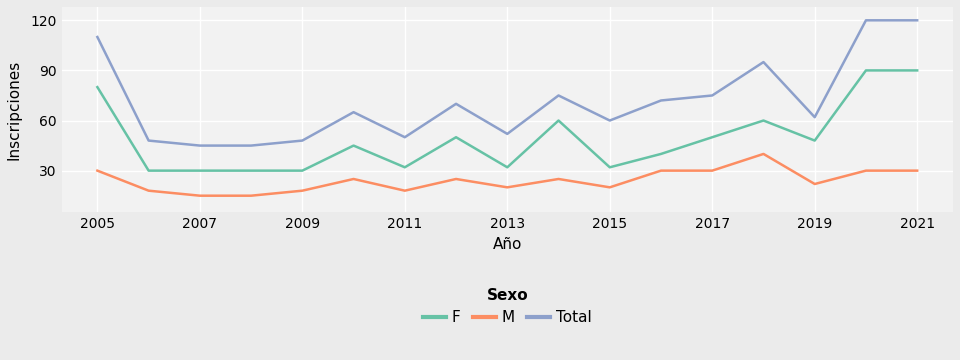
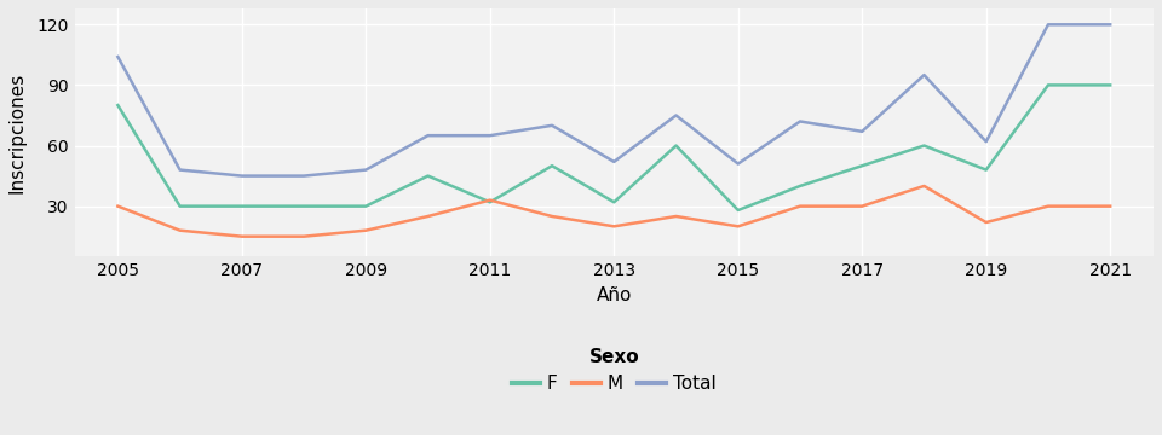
Total/2005: 110 -> 104
M/2011: 18 -> 33
Total/2011: 50 -> 65
F/2015: 32 -> 28
Total/2015: 60 -> 51
Total/2017: 75 -> 67
